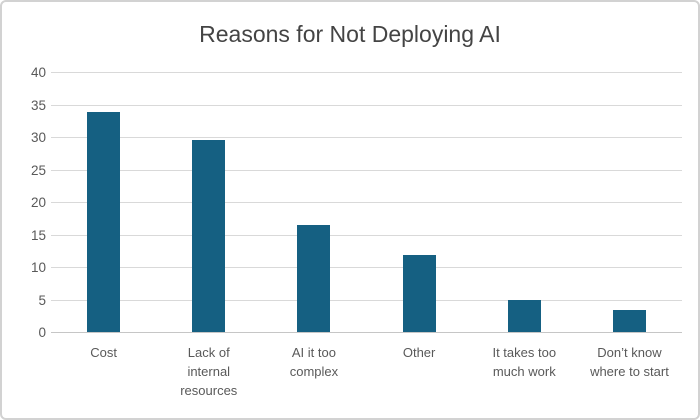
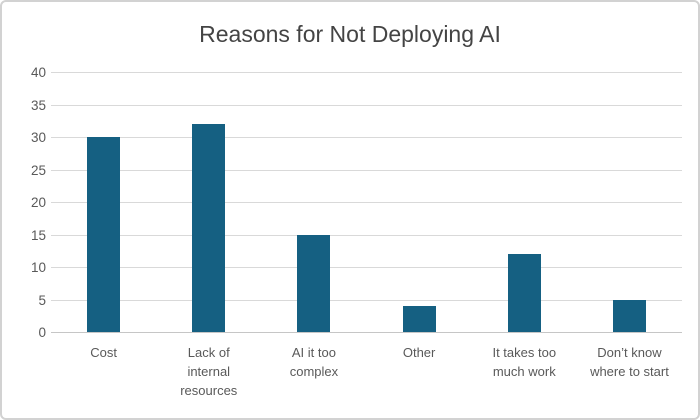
Cost: 34 -> 30
Lack of internal resources: 30 -> 32
AI it too complex: 16 -> 15
Other: 12 -> 4
It takes too much work: 5 -> 12
Don’t know where to start: 3 -> 5
